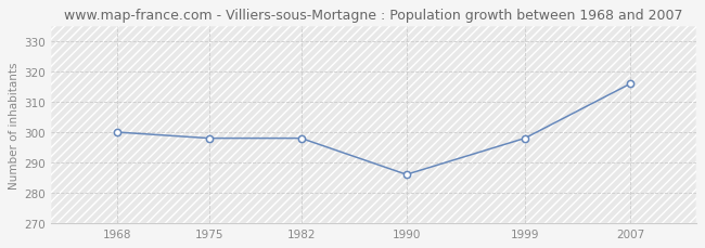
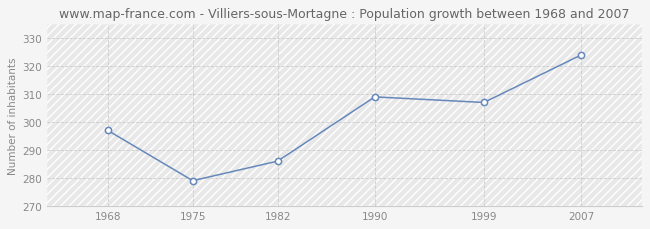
1968: 300 -> 297
1975: 298 -> 279
1982: 298 -> 286
1990: 286 -> 309
1999: 298 -> 307
2007: 316 -> 324
